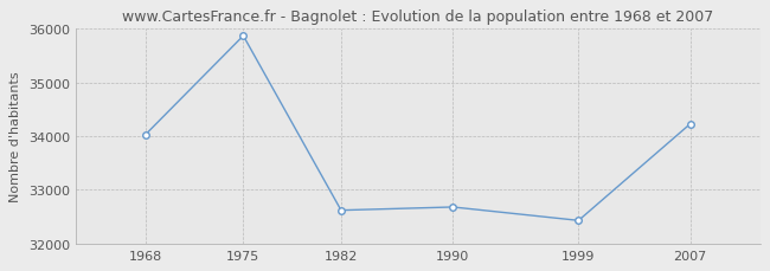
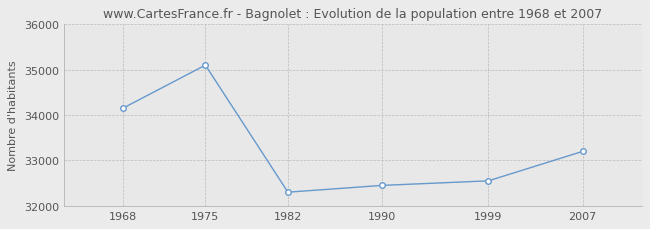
1968: 34030 -> 34150
1975: 35870 -> 35100
1982: 32620 -> 32300
1990: 32680 -> 32450
1999: 32430 -> 32550
2007: 34230 -> 33200
